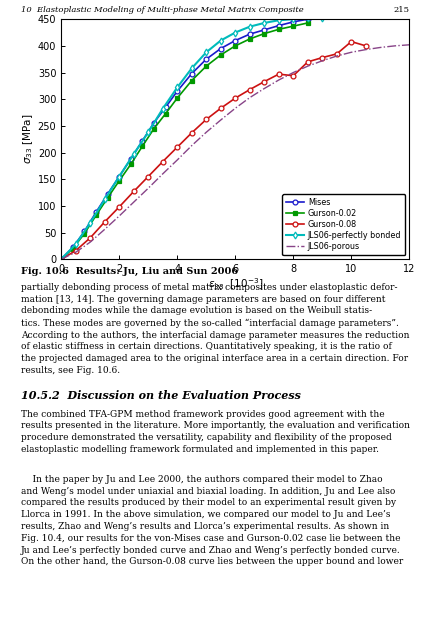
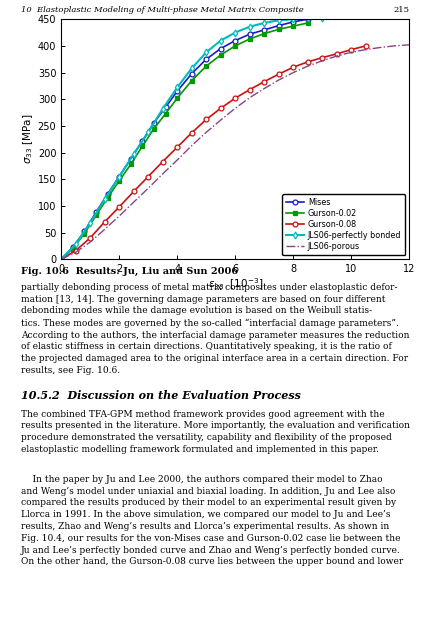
Gurson-0.08/8: 344 -> 360
Gurson-0.08/10: 408 -> 393
